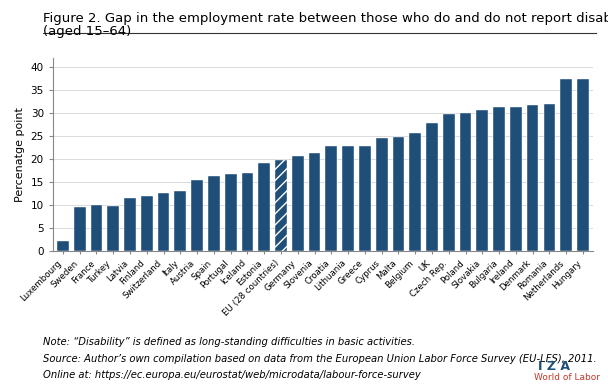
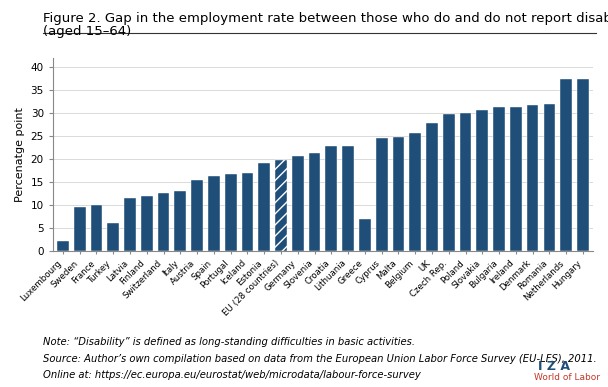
Turkey: 9.8 -> 6.0
Greece: 22.8 -> 7.0
